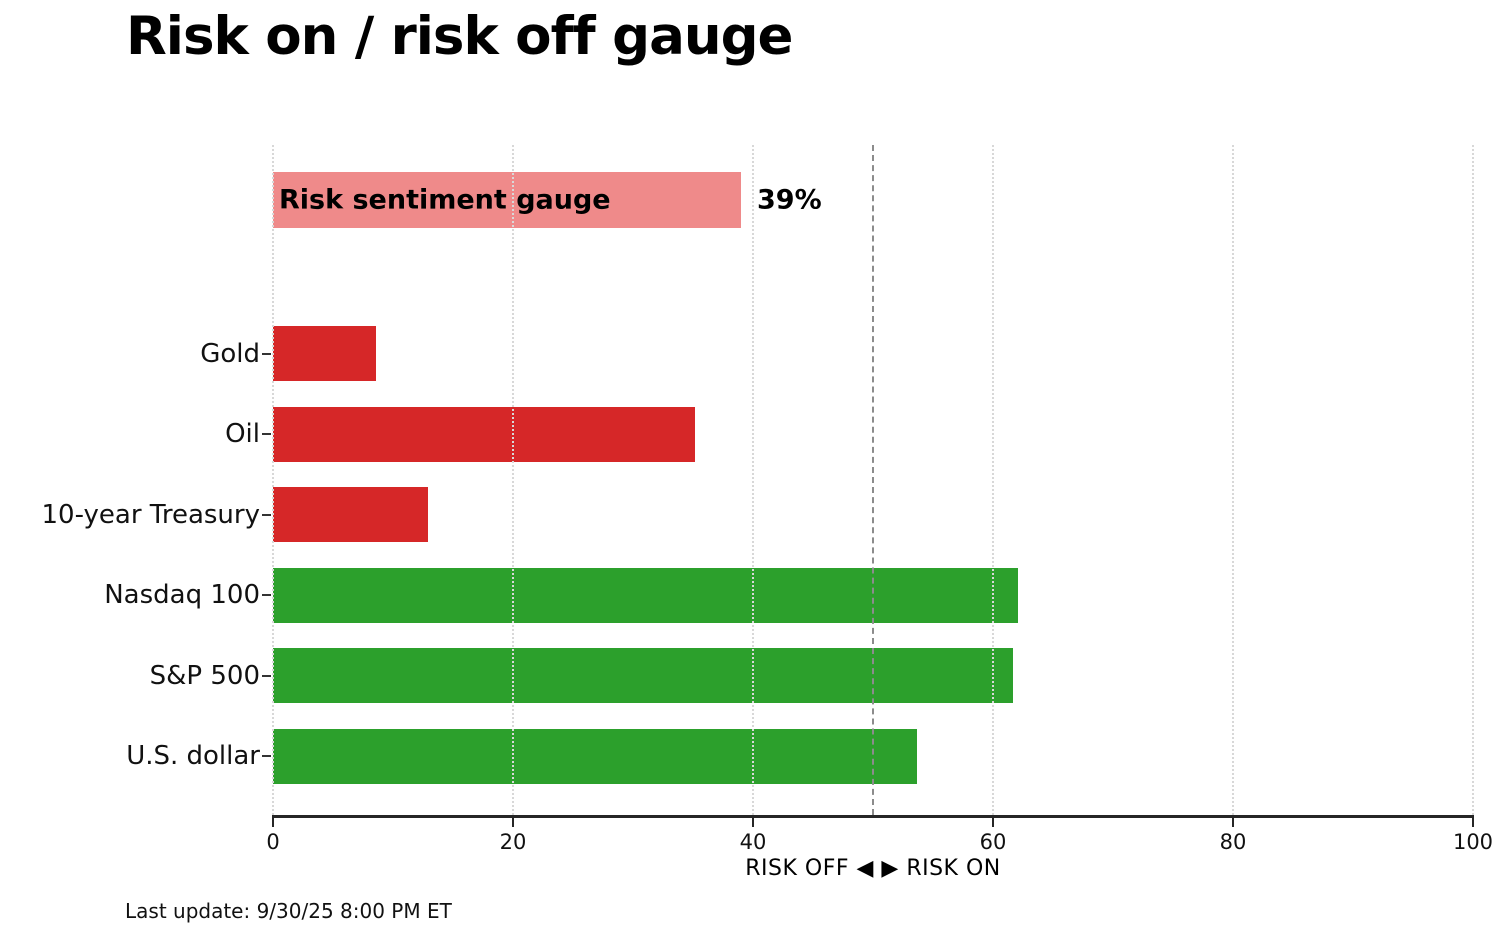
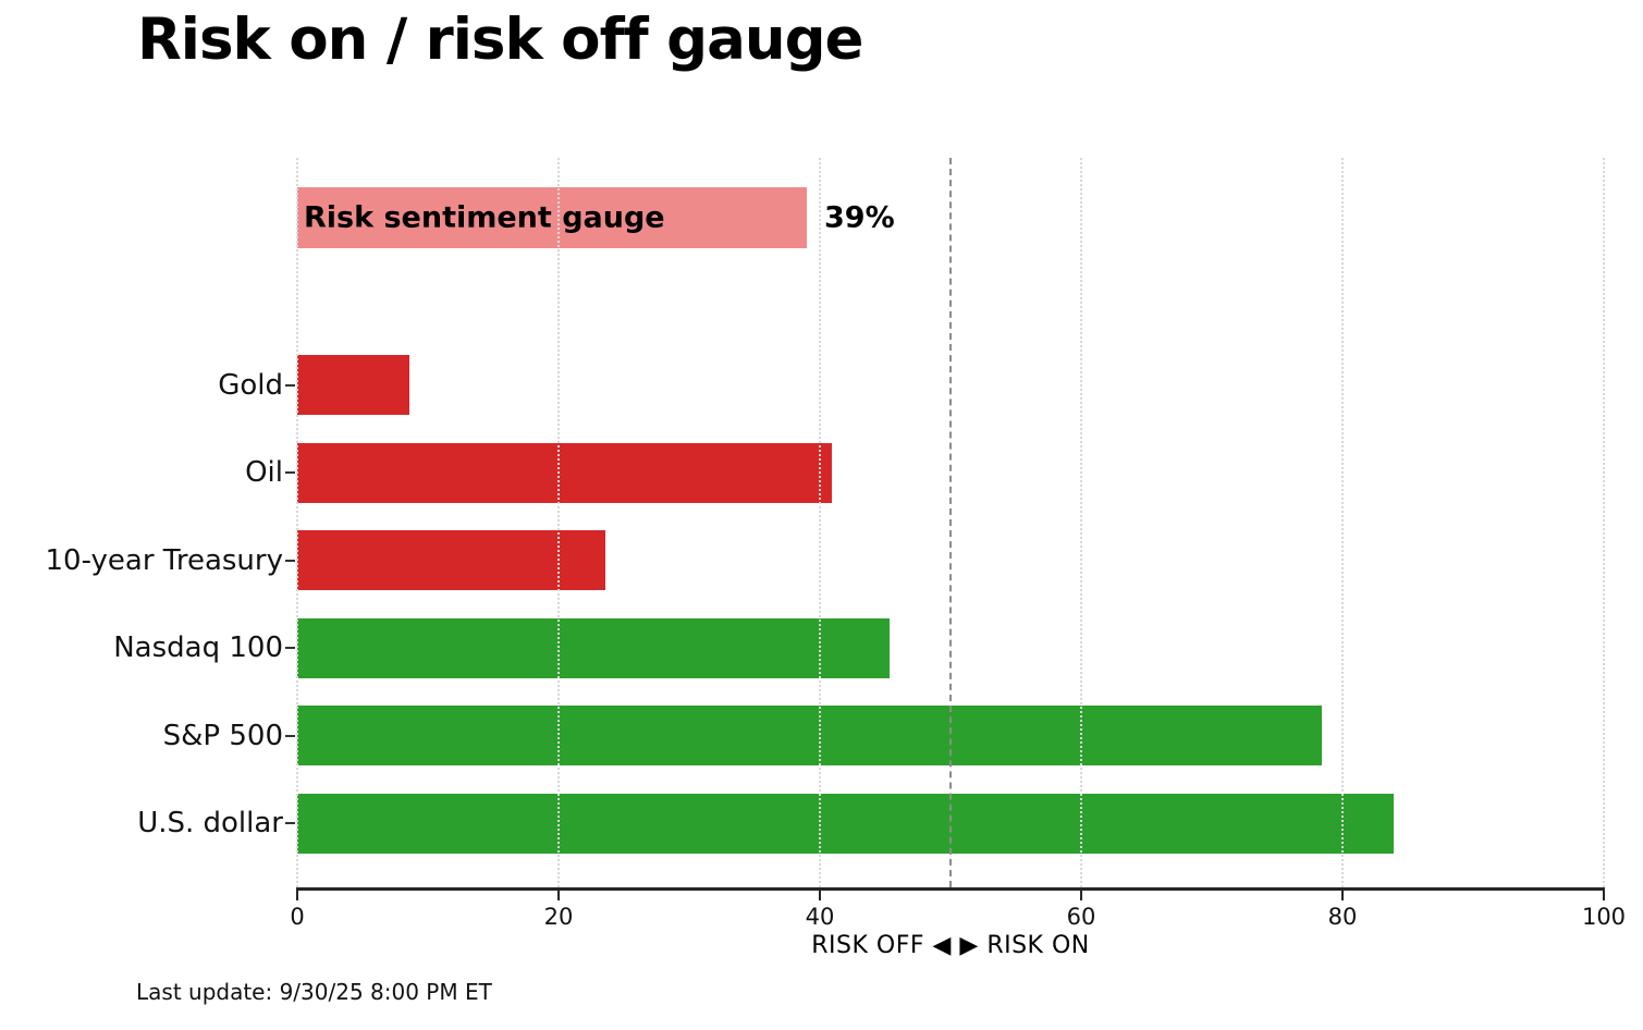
Oil: 35.2 -> 40.9
10-year Treasury: 12.9 -> 23.6
Nasdaq 100: 62.1 -> 45.3
S&P 500: 61.7 -> 78.4
U.S. dollar: 53.7 -> 83.9
